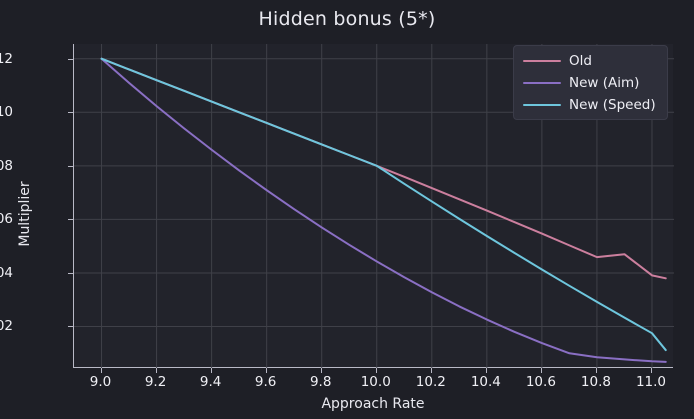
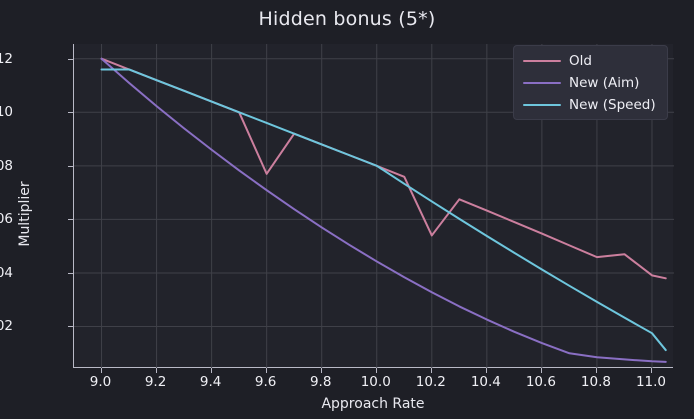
New (Speed)/9.0: 1.120 -> 1.116
Old/9.6: 1.096 -> 1.077
Old/10.2: 1.072 -> 1.054
